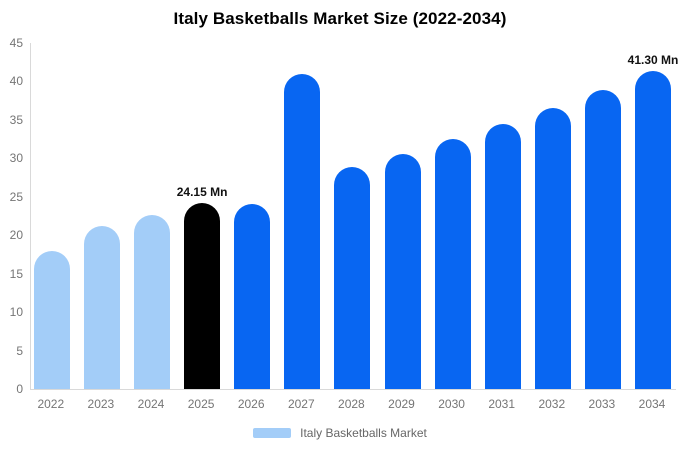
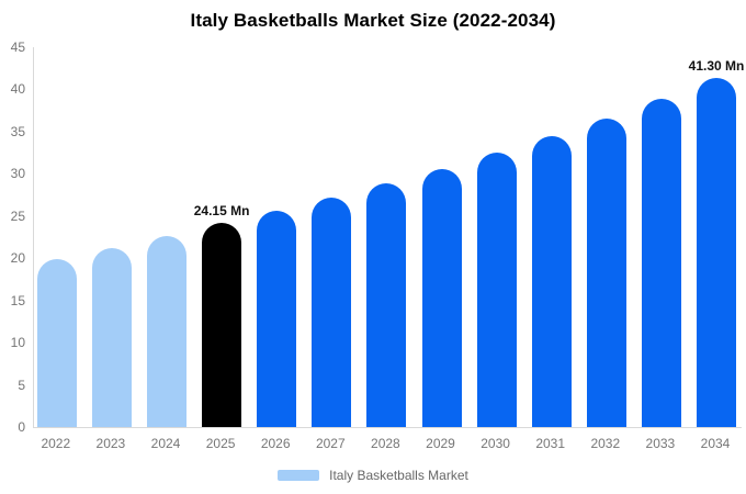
2022: 18 -> 20
2026: 24 -> 26
2027: 41 -> 27
